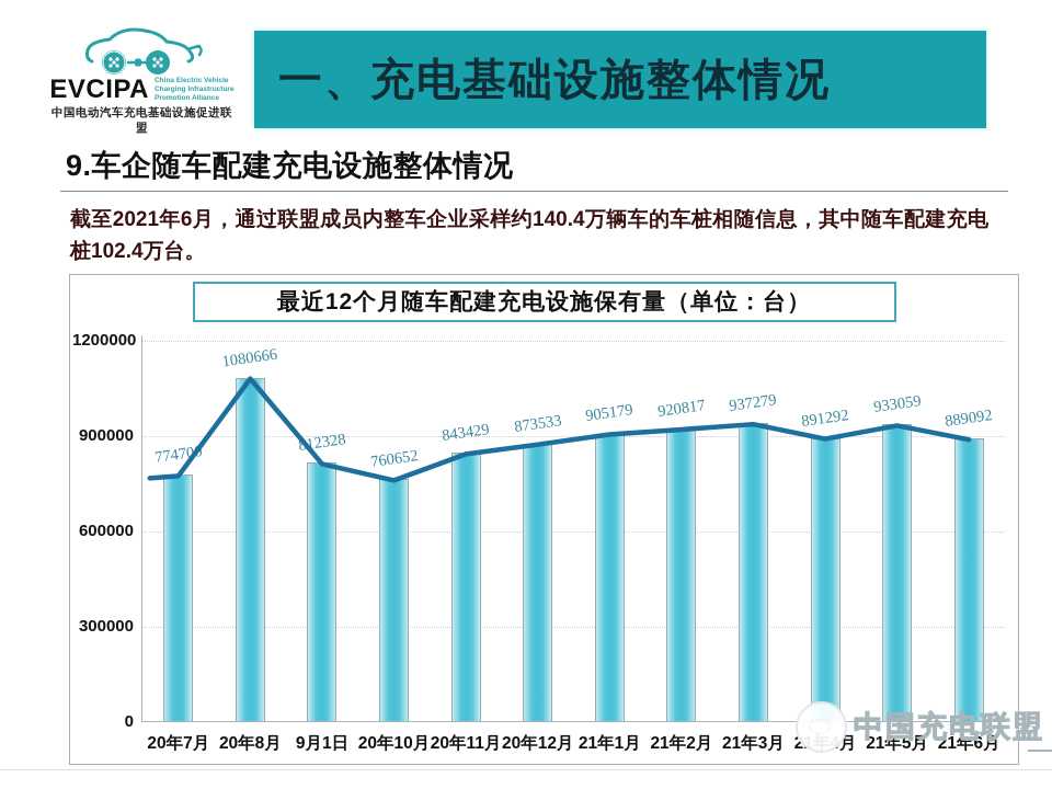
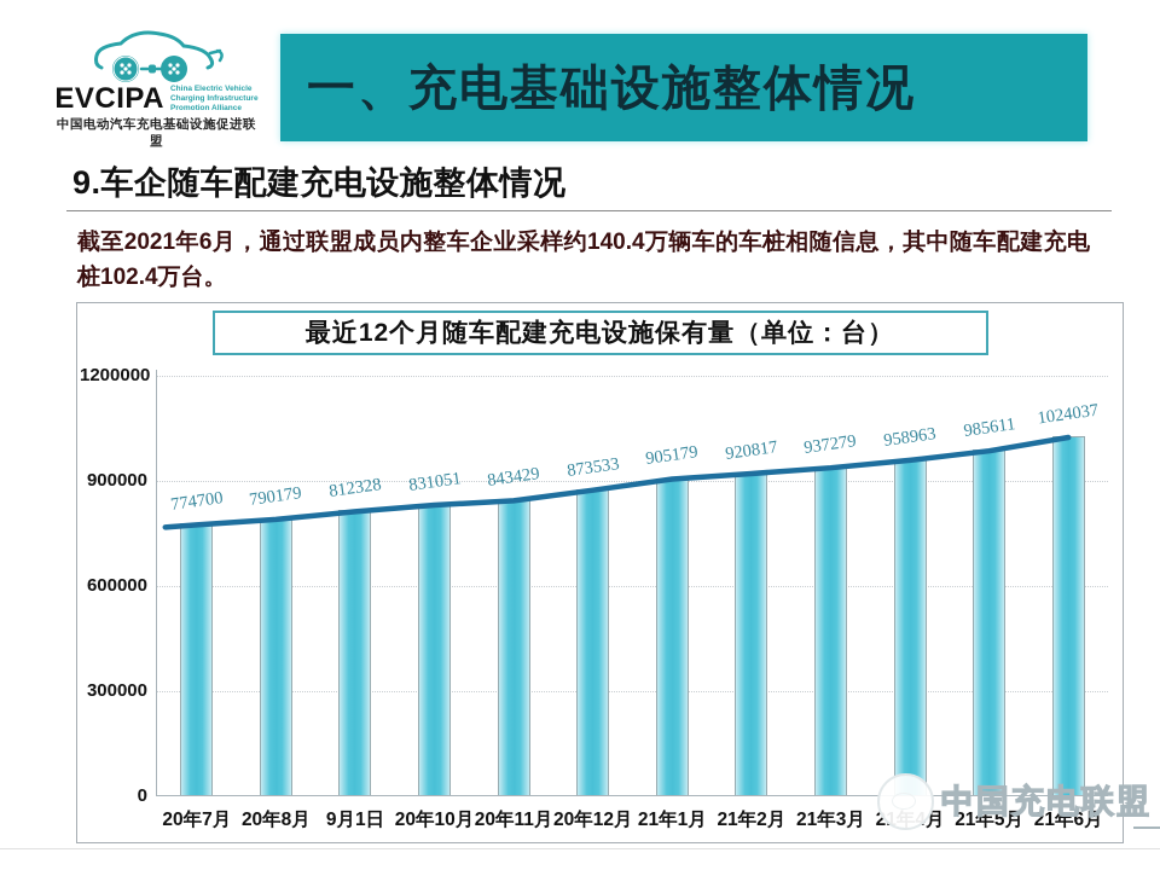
20年8月: 1080666 -> 790179
20年10月: 760652 -> 831051
21年4月: 891292 -> 958963
21年5月: 933059 -> 985611
21年6月: 889092 -> 1024037
